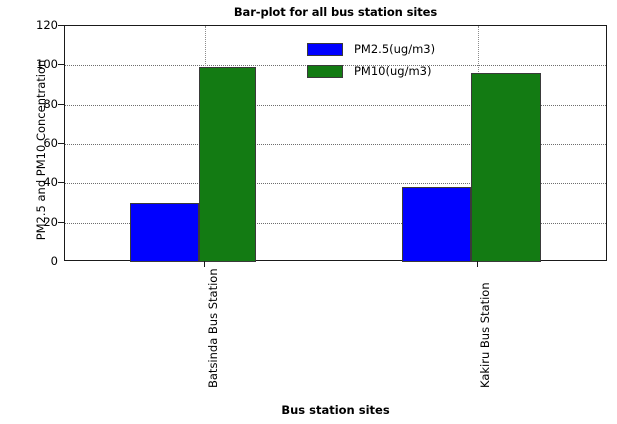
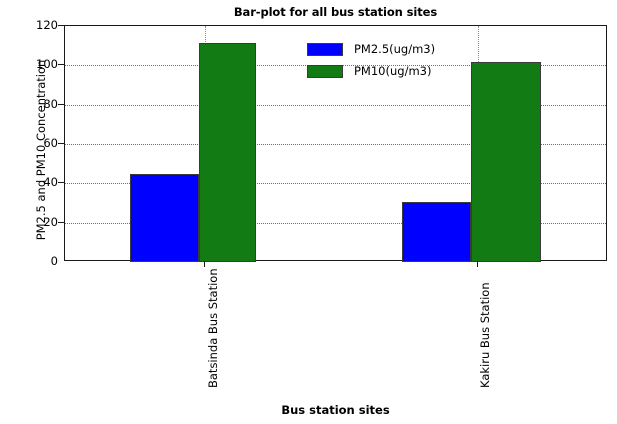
PM2.5(ug/m3)/Batsinda Bus Station: 30 -> 45
PM10(ug/m3)/Batsinda Bus Station: 99 -> 112
PM2.5(ug/m3)/Kakiru Bus Station: 38 -> 30
PM10(ug/m3)/Kakiru Bus Station: 96 -> 102
